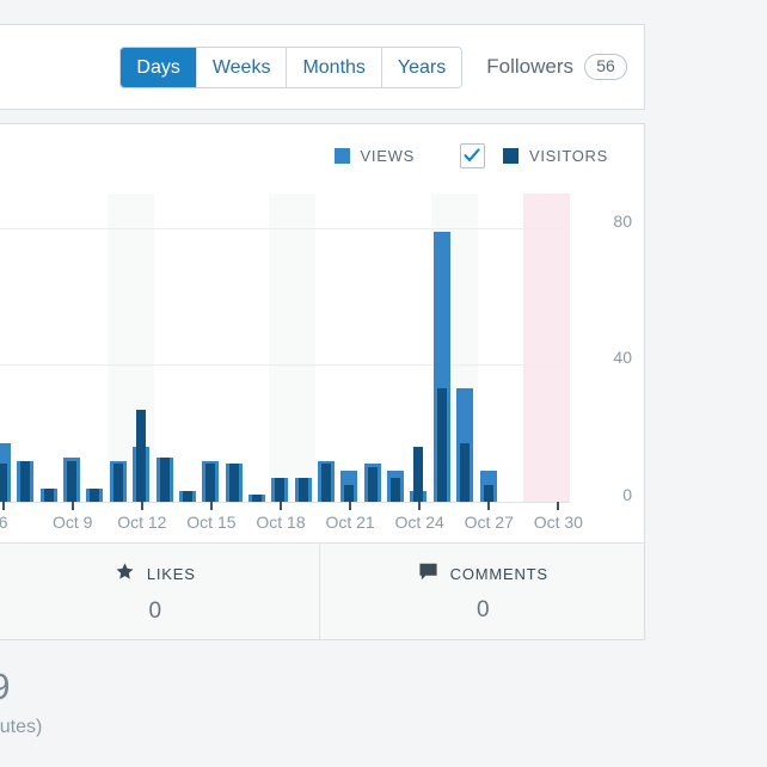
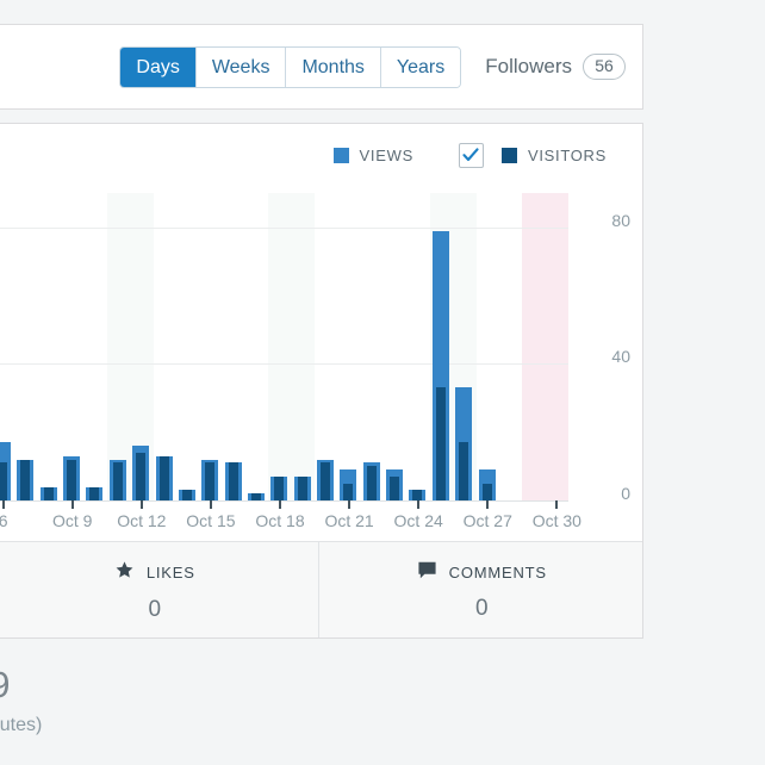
VISITORS/Oct 12: 27 -> 14
VISITORS/Oct 24: 16 -> 3
